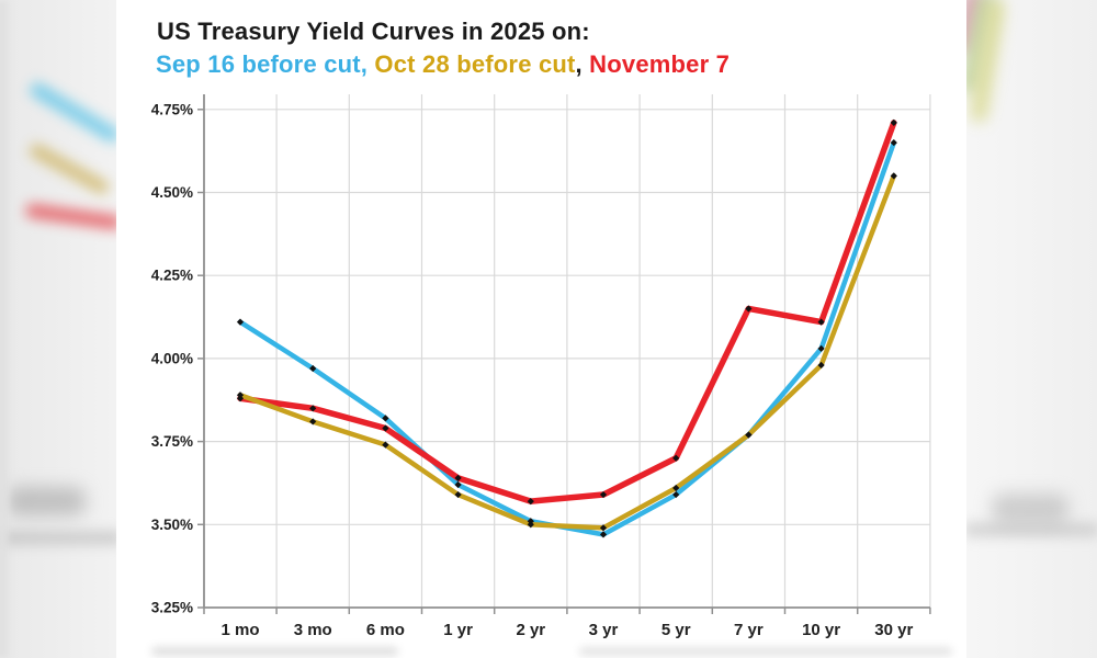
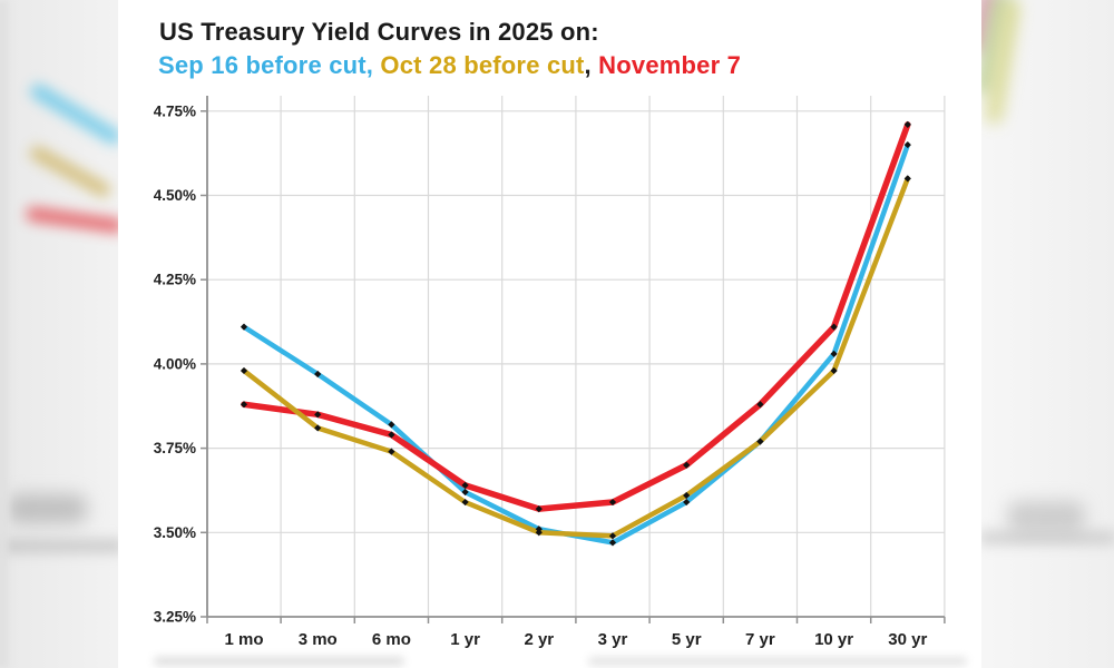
Oct 28 before cut/1 mo: 3.89% -> 3.98%
November 7/7 yr: 4.15% -> 3.88%
